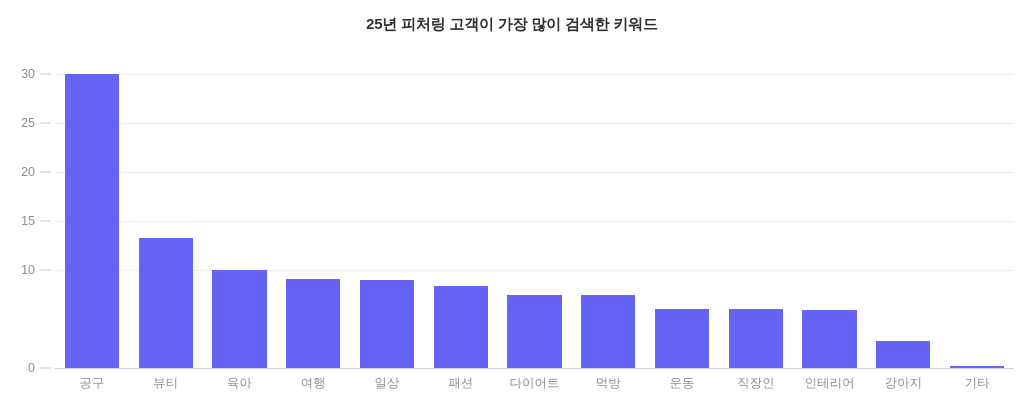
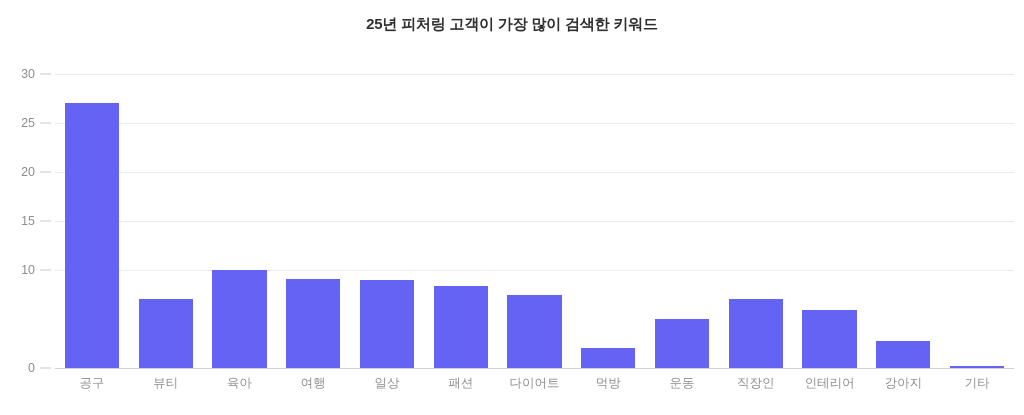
공구: 30 -> 27
뷰티: 13 -> 7
먹방: 7 -> 2
운동: 6 -> 5
직장인: 6 -> 7
